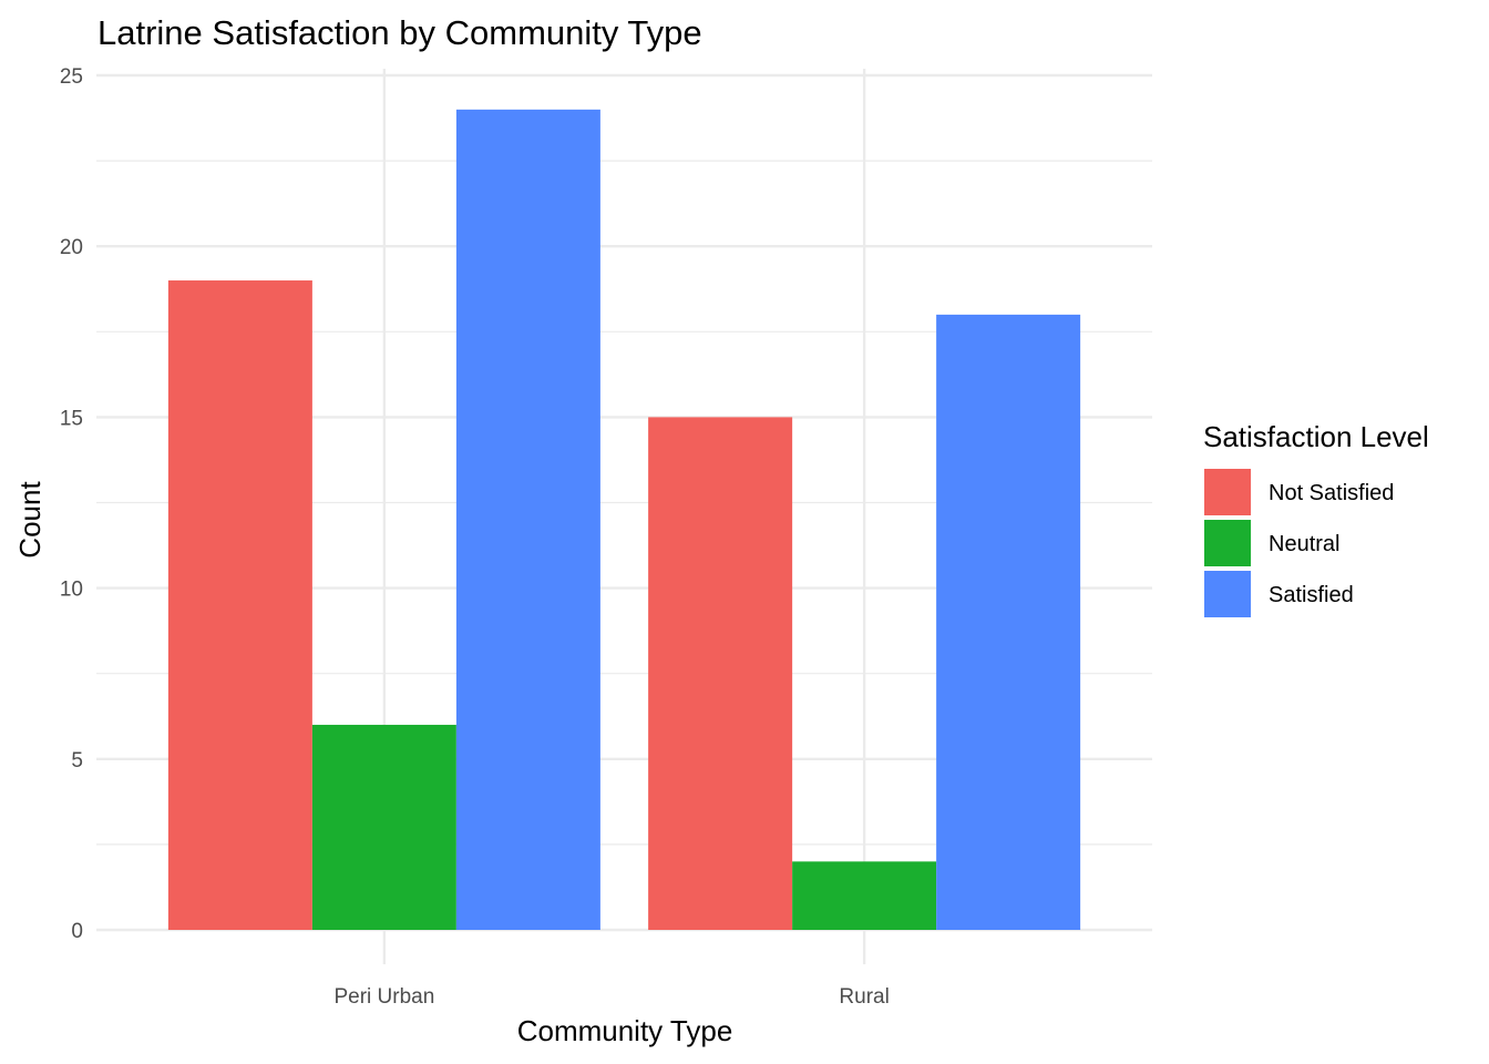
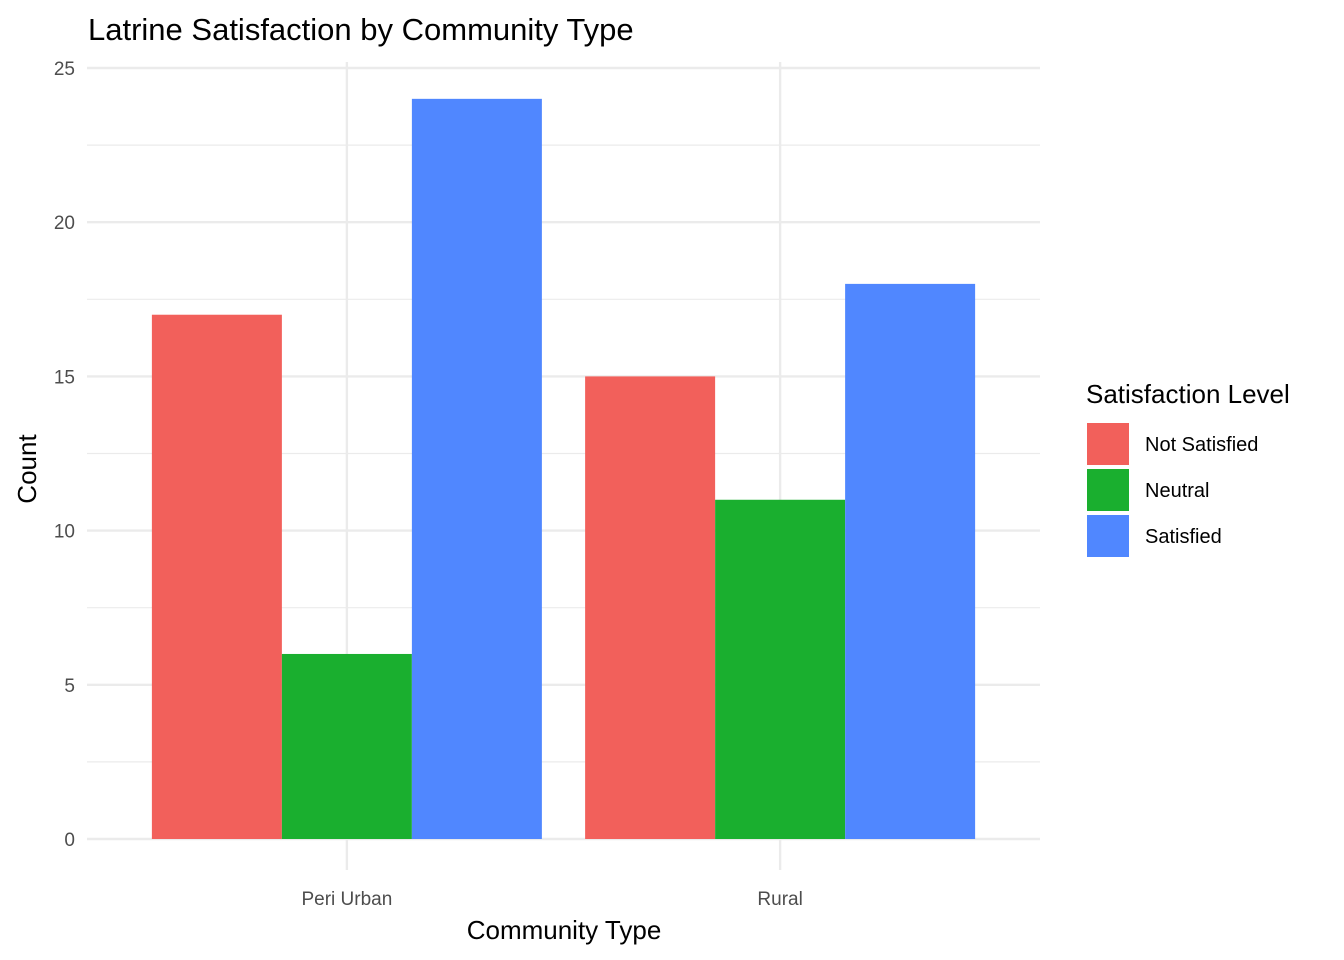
Not Satisfied/Peri Urban: 19 -> 17
Neutral/Rural: 2 -> 11
